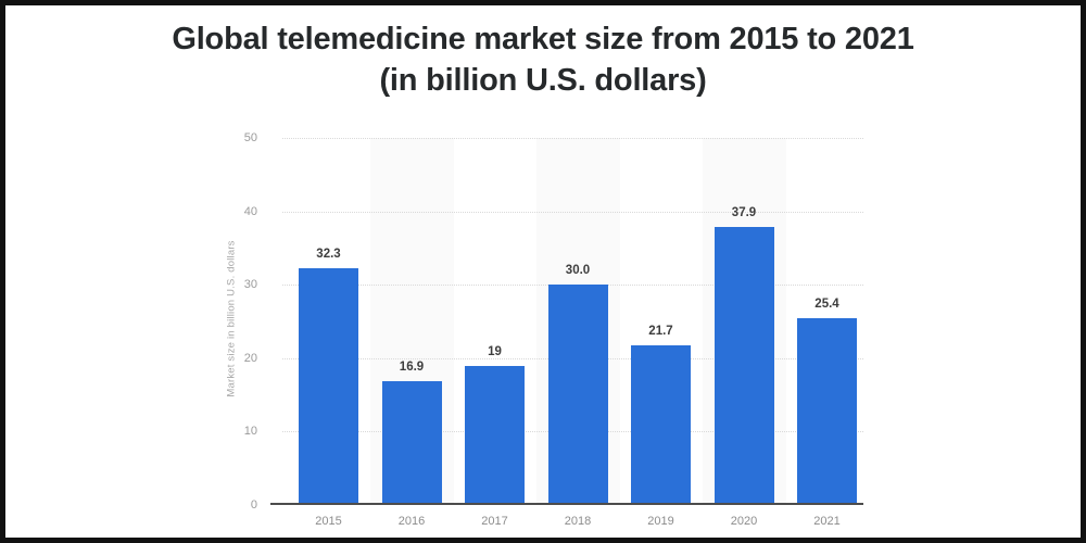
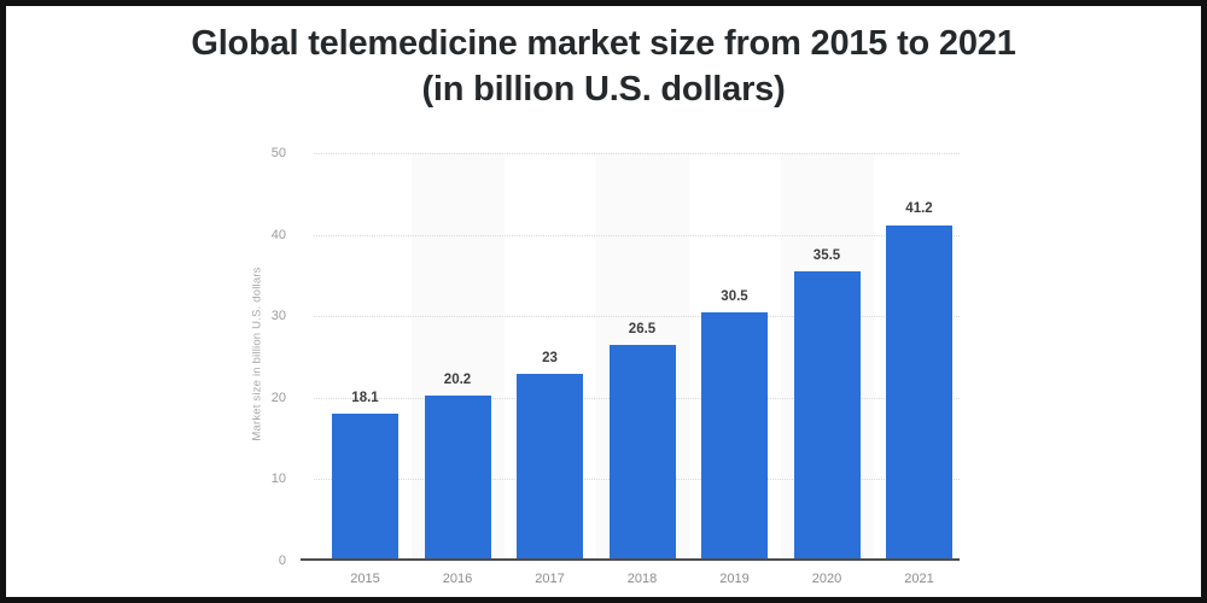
2015: 32.3 -> 18.1
2016: 16.9 -> 20.2
2017: 19 -> 23
2018: 30.0 -> 26.5
2019: 21.7 -> 30.5
2020: 37.9 -> 35.5
2021: 25.4 -> 41.2
